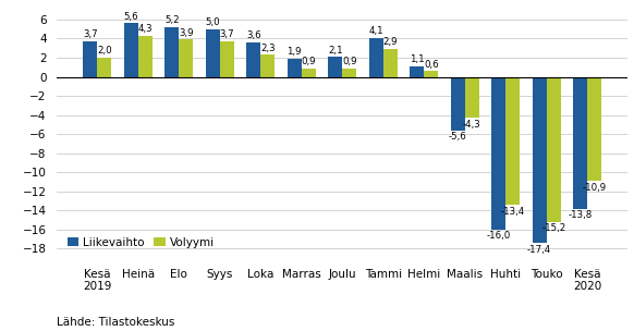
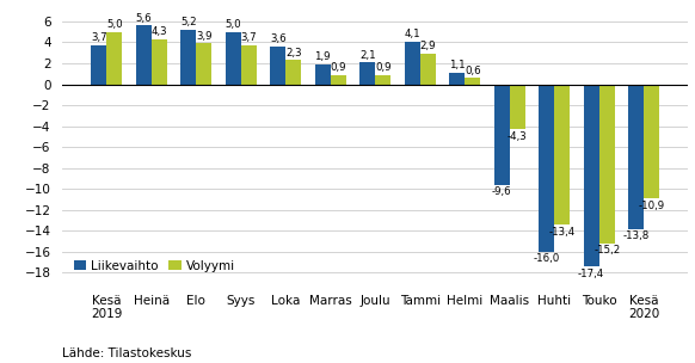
Volyymi/Kesä 2019: 2,0 -> 5,0
Liikevaihto/Maalis: -5,6 -> -9,6
